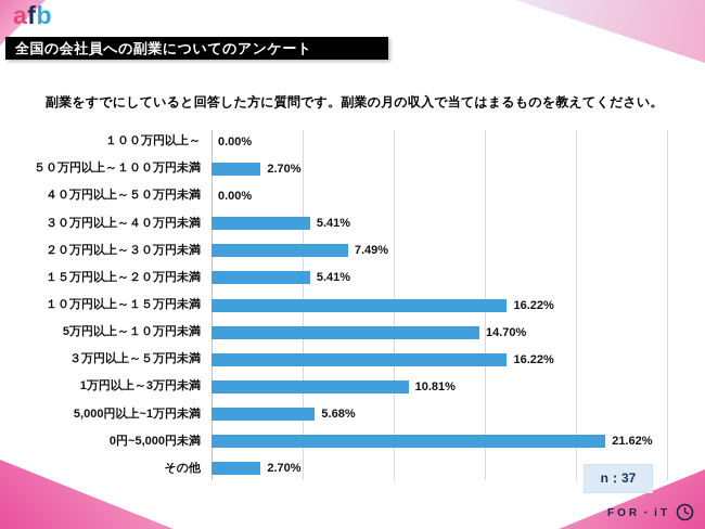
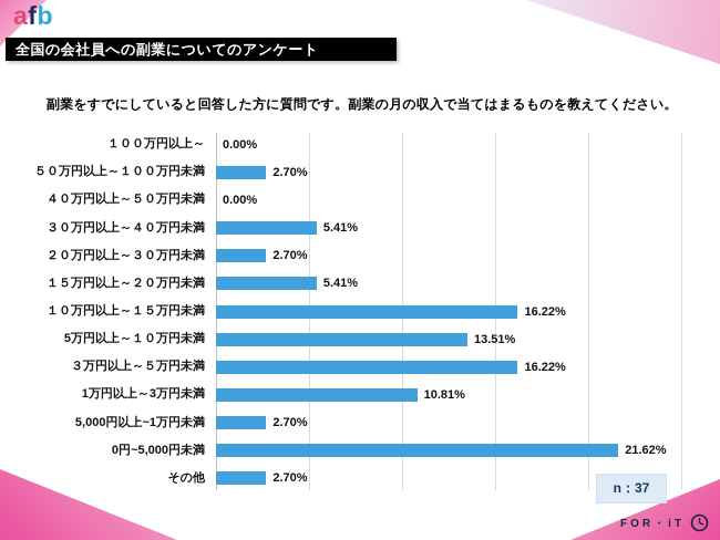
２０万円以上～３０万円未満: 7.49% -> 2.70%
5万円以上～１０万円未満: 14.70% -> 13.51%
5,000円以上~1万円未満: 5.68% -> 2.70%
